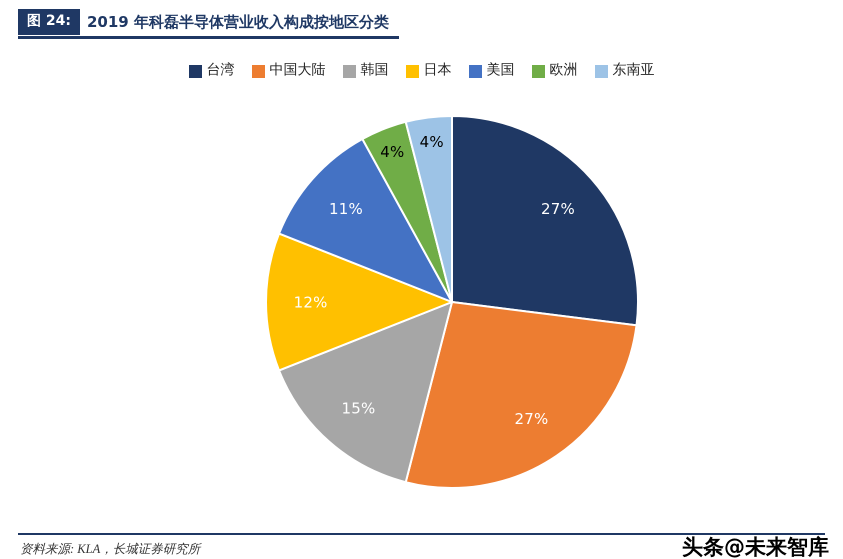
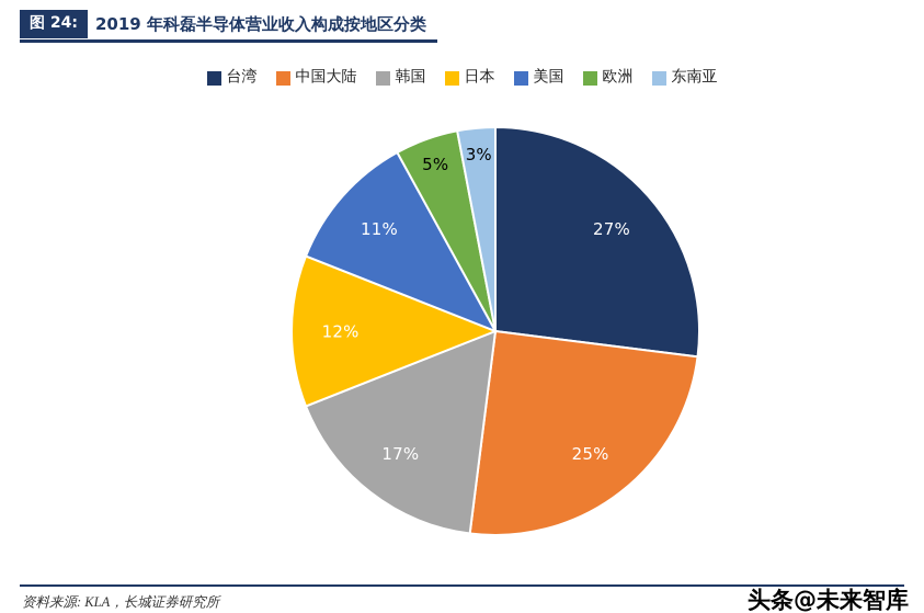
中国大陆: 27% -> 25%
韩国: 15% -> 17%
欧洲: 4% -> 5%
东南亚: 4% -> 3%
